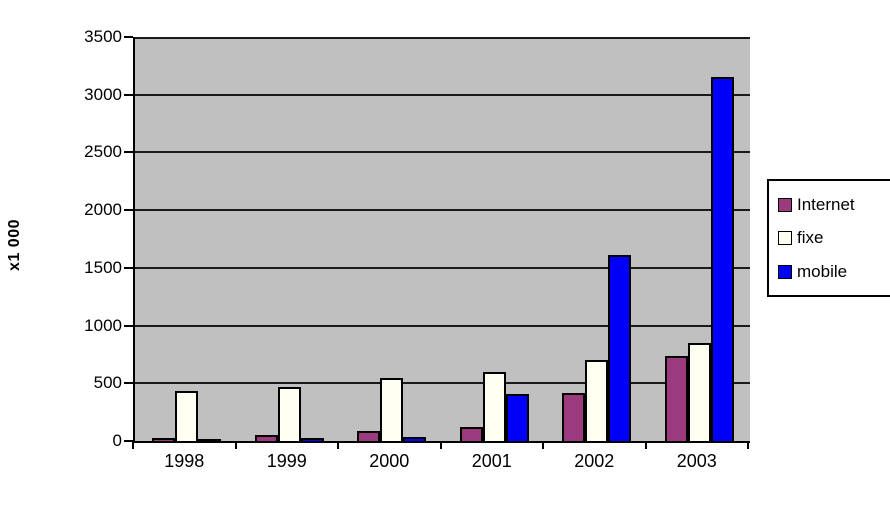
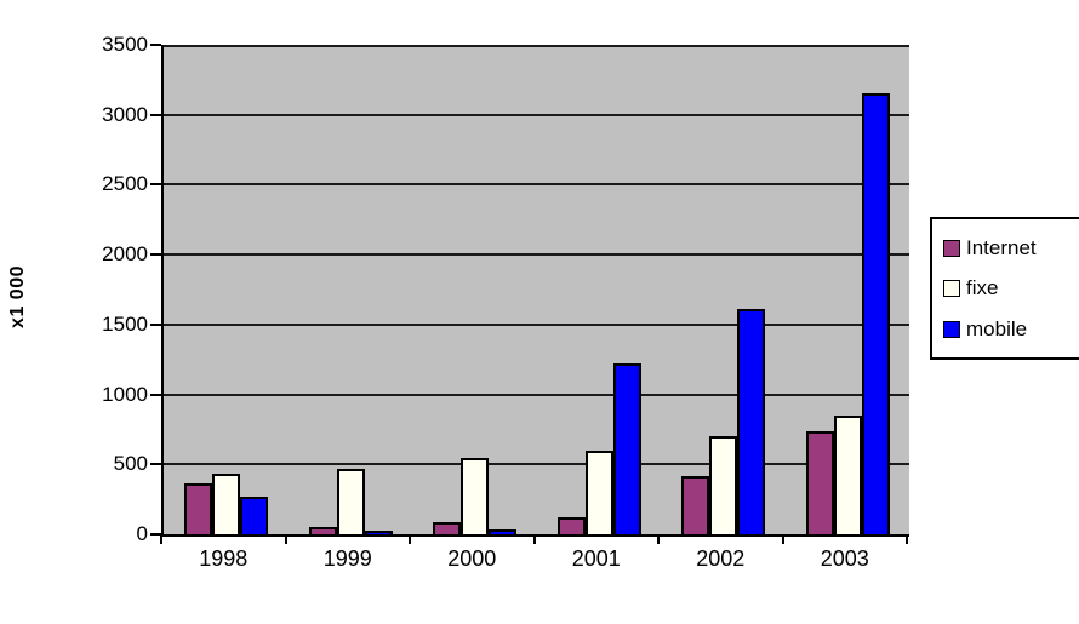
Internet/1998: 30 -> 360
mobile/1998: 20 -> 270
mobile/2001: 410 -> 1220
